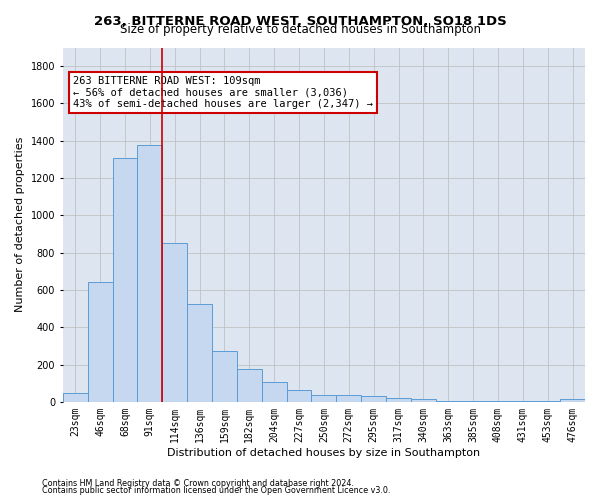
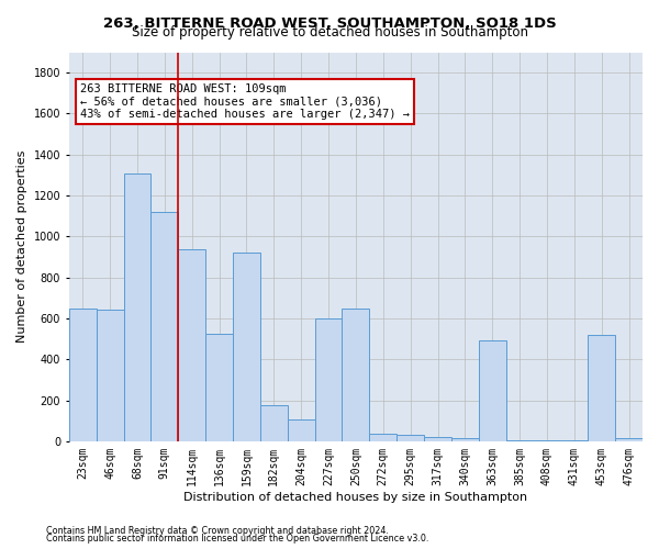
23sqm: 50 -> 650
91sqm: 1380 -> 1120
114sqm: 850 -> 940
159sqm: 270 -> 920
227sqm: 60 -> 600
250sqm: 40 -> 650
363sqm: 0 -> 490
453sqm: 0 -> 520
